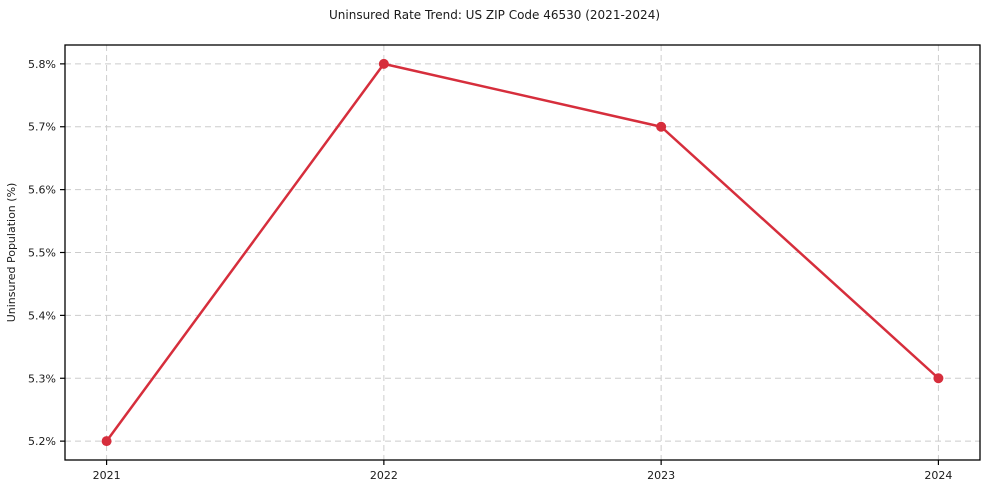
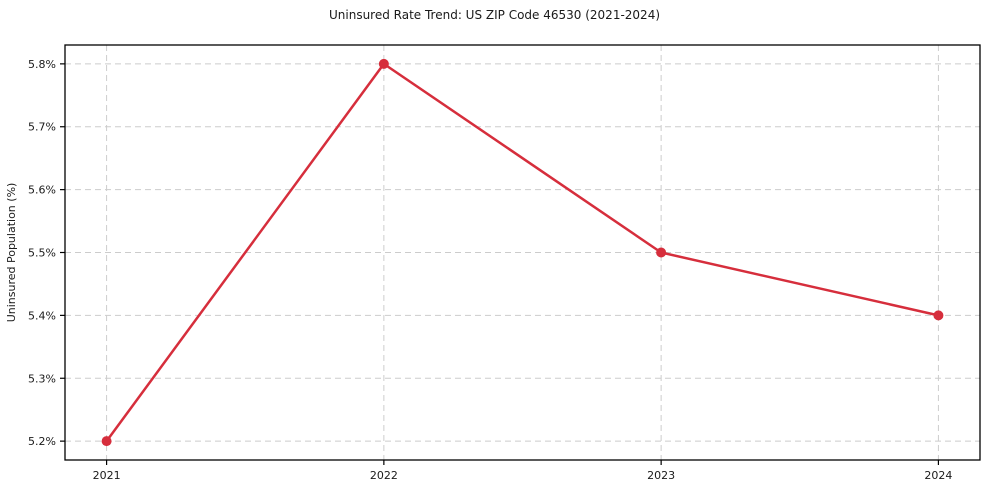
2023: 5.7% -> 5.5%
2024: 5.3% -> 5.4%
